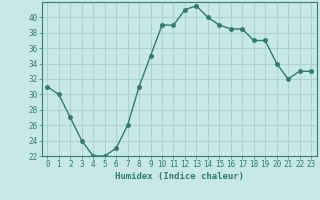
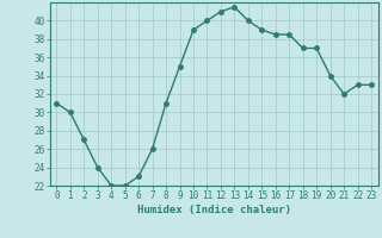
11: 39.0 -> 40.0
